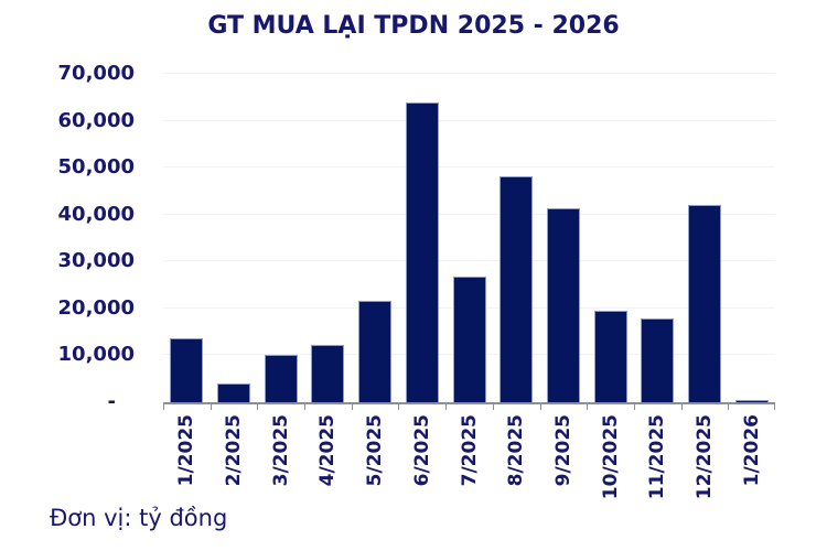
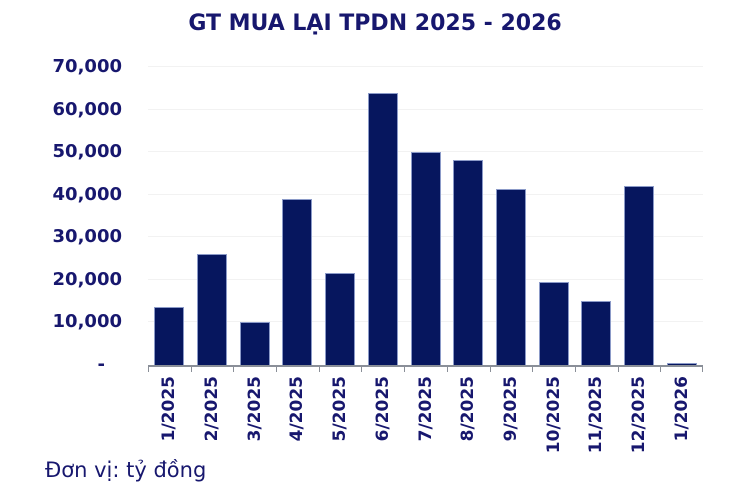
2/2025: 4000 -> 26000
4/2025: 12000 -> 39000
7/2025: 27000 -> 50000
11/2025: 18000 -> 15000
